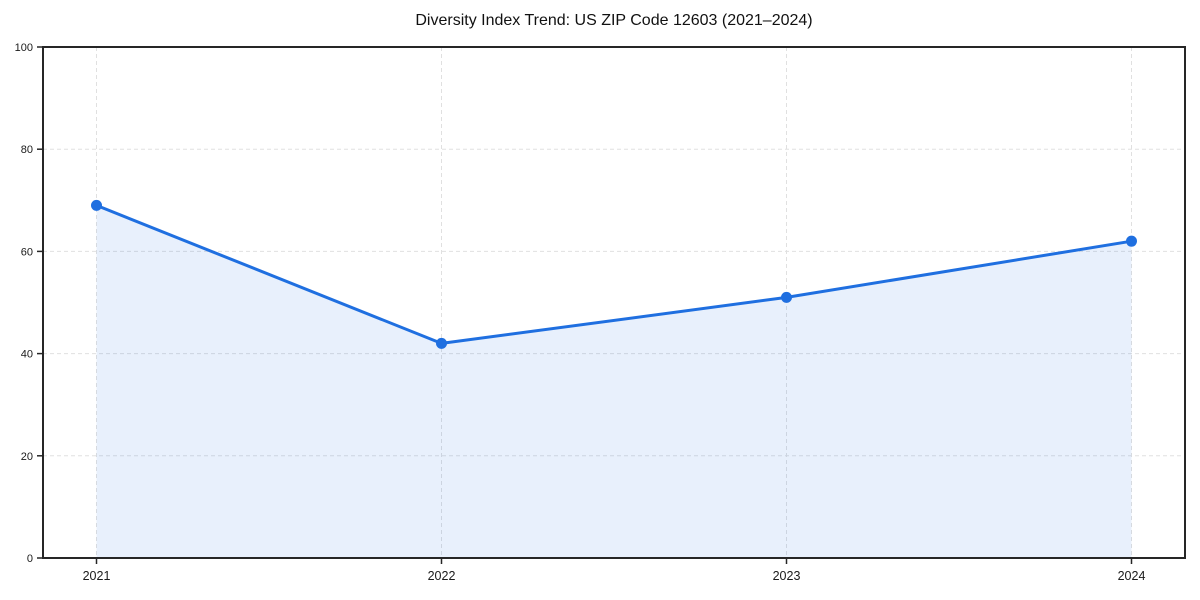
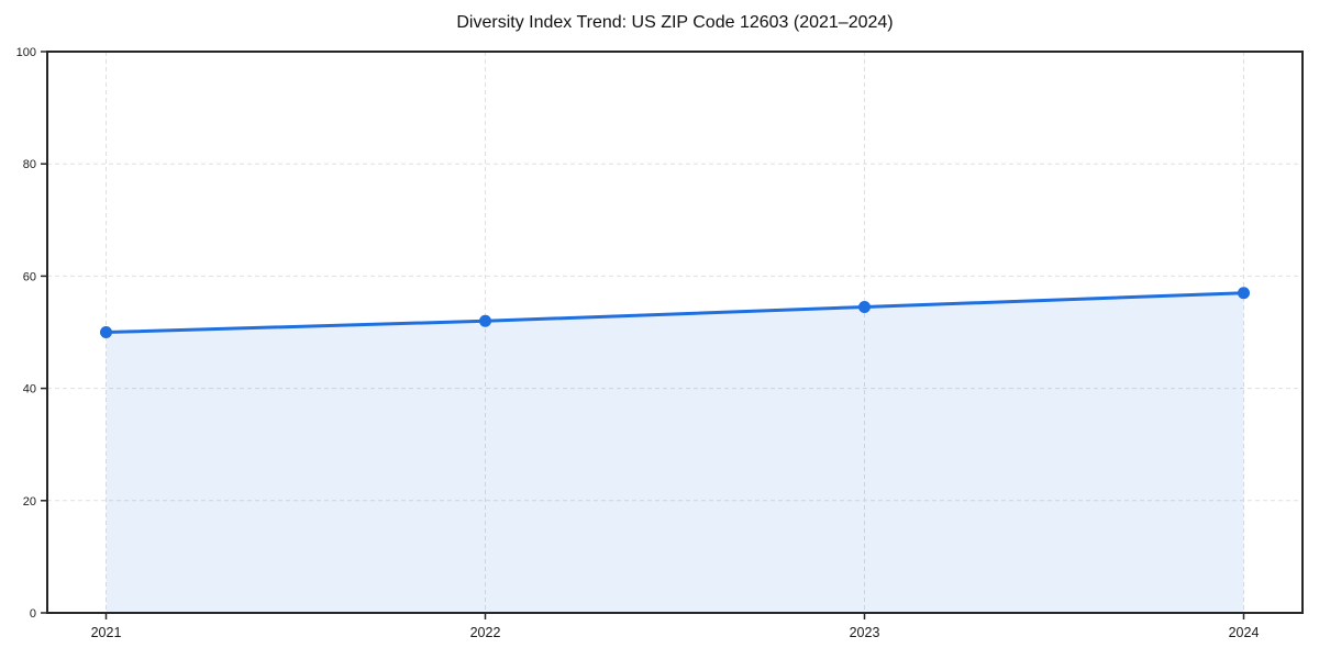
2021: 69 -> 50
2022: 42 -> 52
2023: 51 -> 54
2024: 62 -> 57
